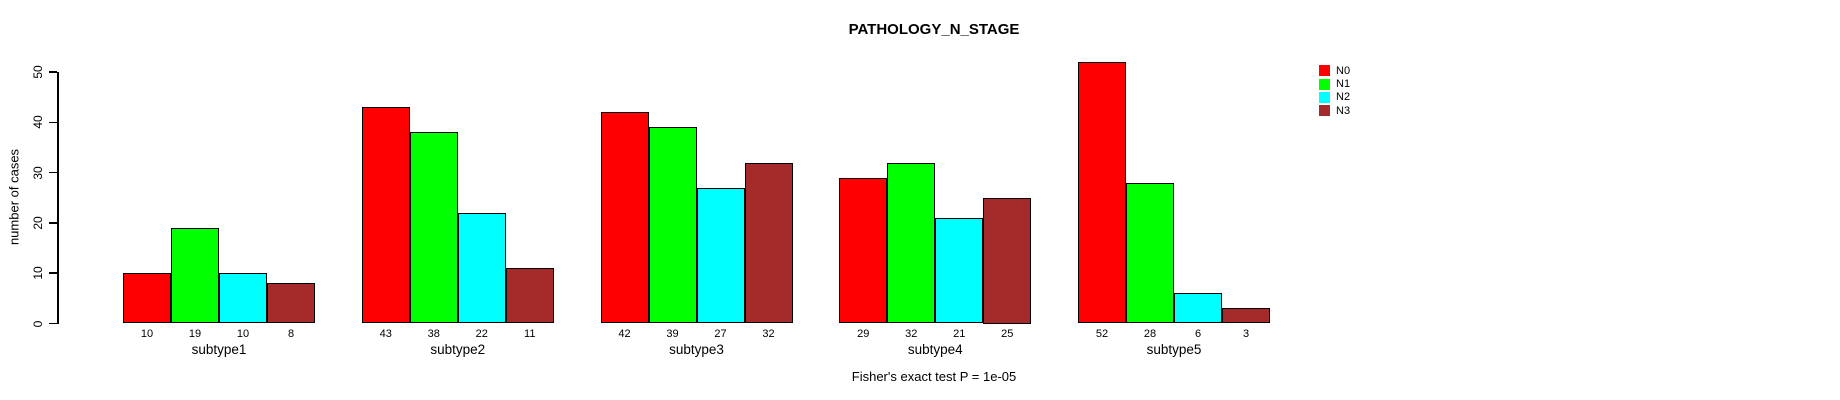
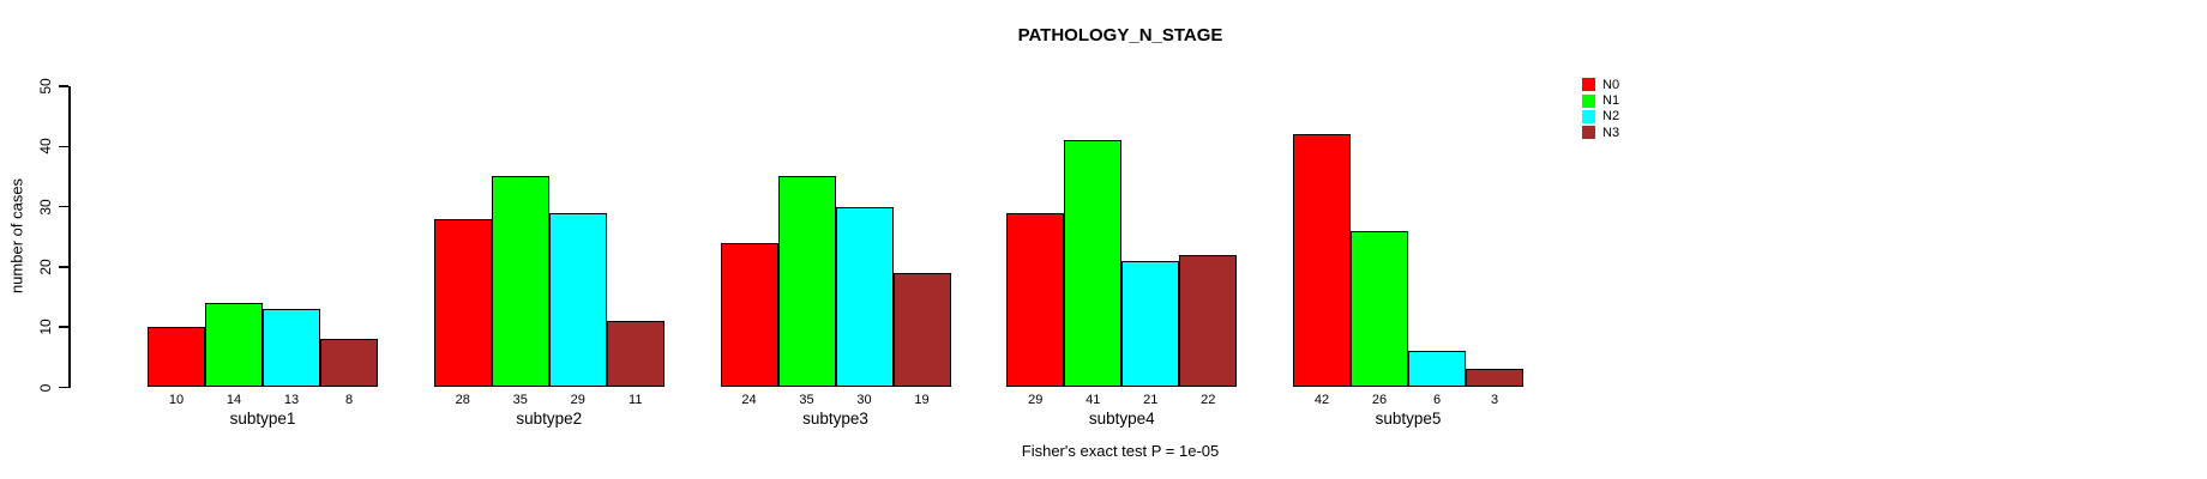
N1/subtype1: 19 -> 14
N2/subtype1: 10 -> 13
N0/subtype2: 43 -> 28
N1/subtype2: 38 -> 35
N2/subtype2: 22 -> 29
N0/subtype3: 42 -> 24
N1/subtype3: 39 -> 35
N2/subtype3: 27 -> 30
N3/subtype3: 32 -> 19
N1/subtype4: 32 -> 41
N3/subtype4: 25 -> 22
N0/subtype5: 52 -> 42
N1/subtype5: 28 -> 26
